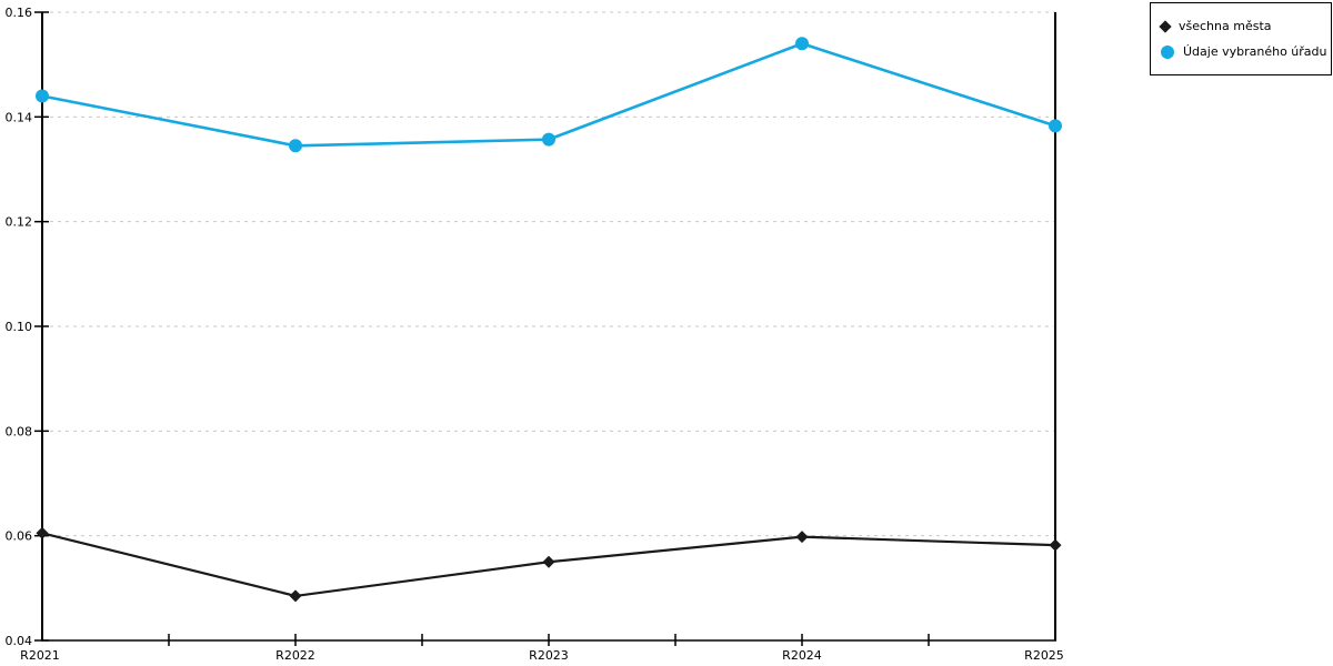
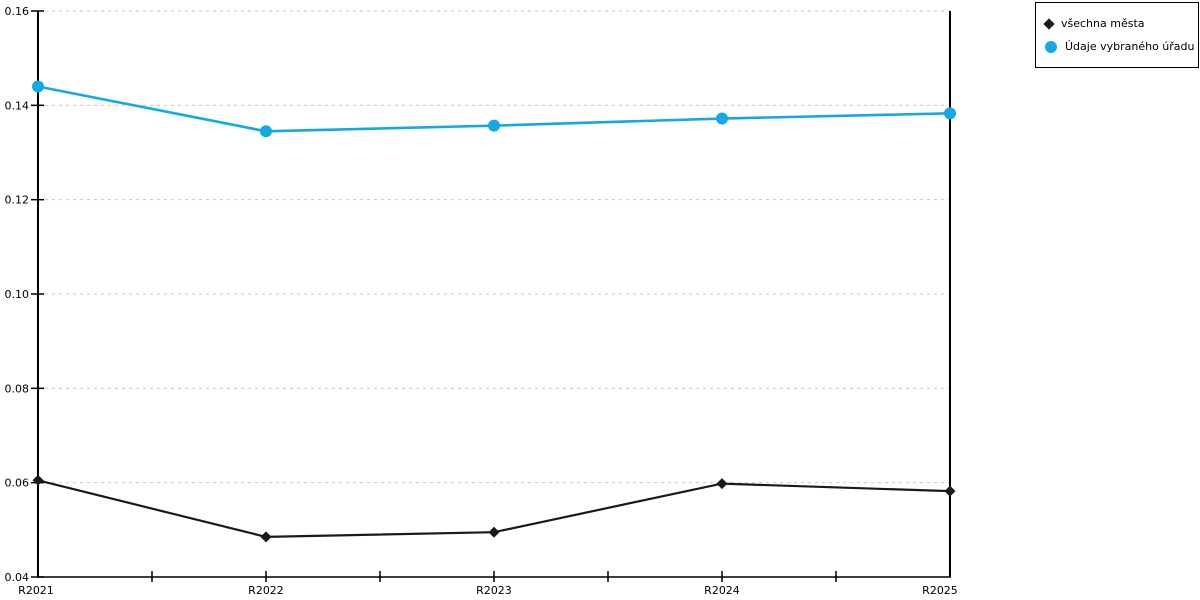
všechna města/R2023: 0.055 -> 0.050
Údaje vybraného úřadu/R2024: 0.154 -> 0.137
